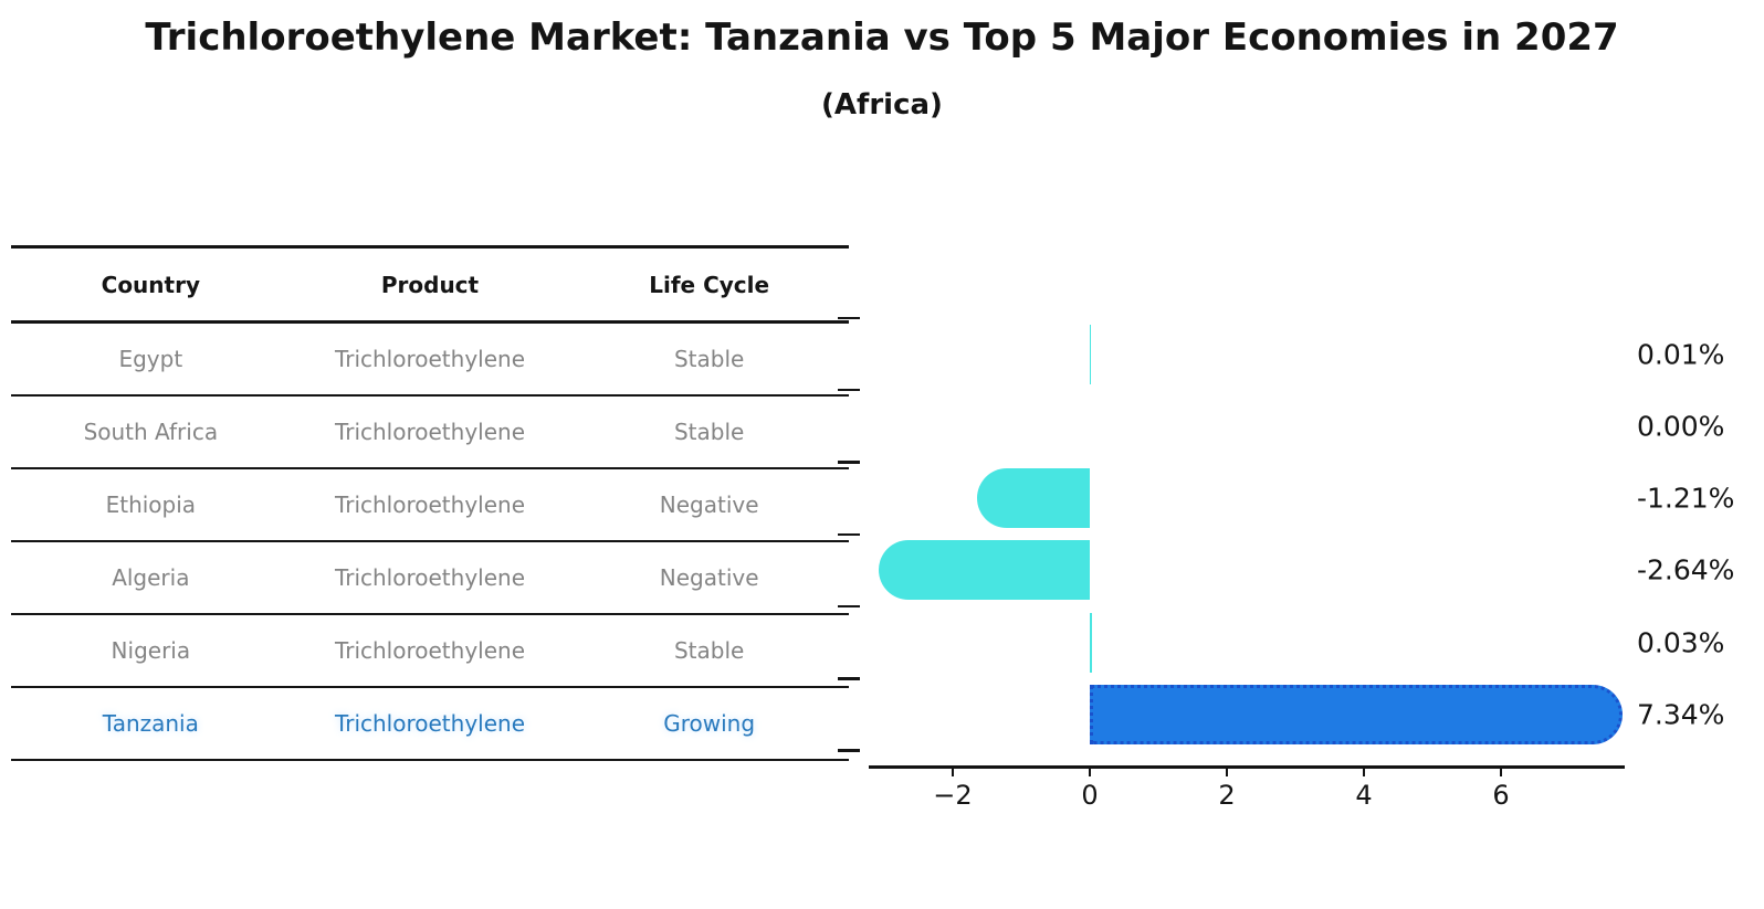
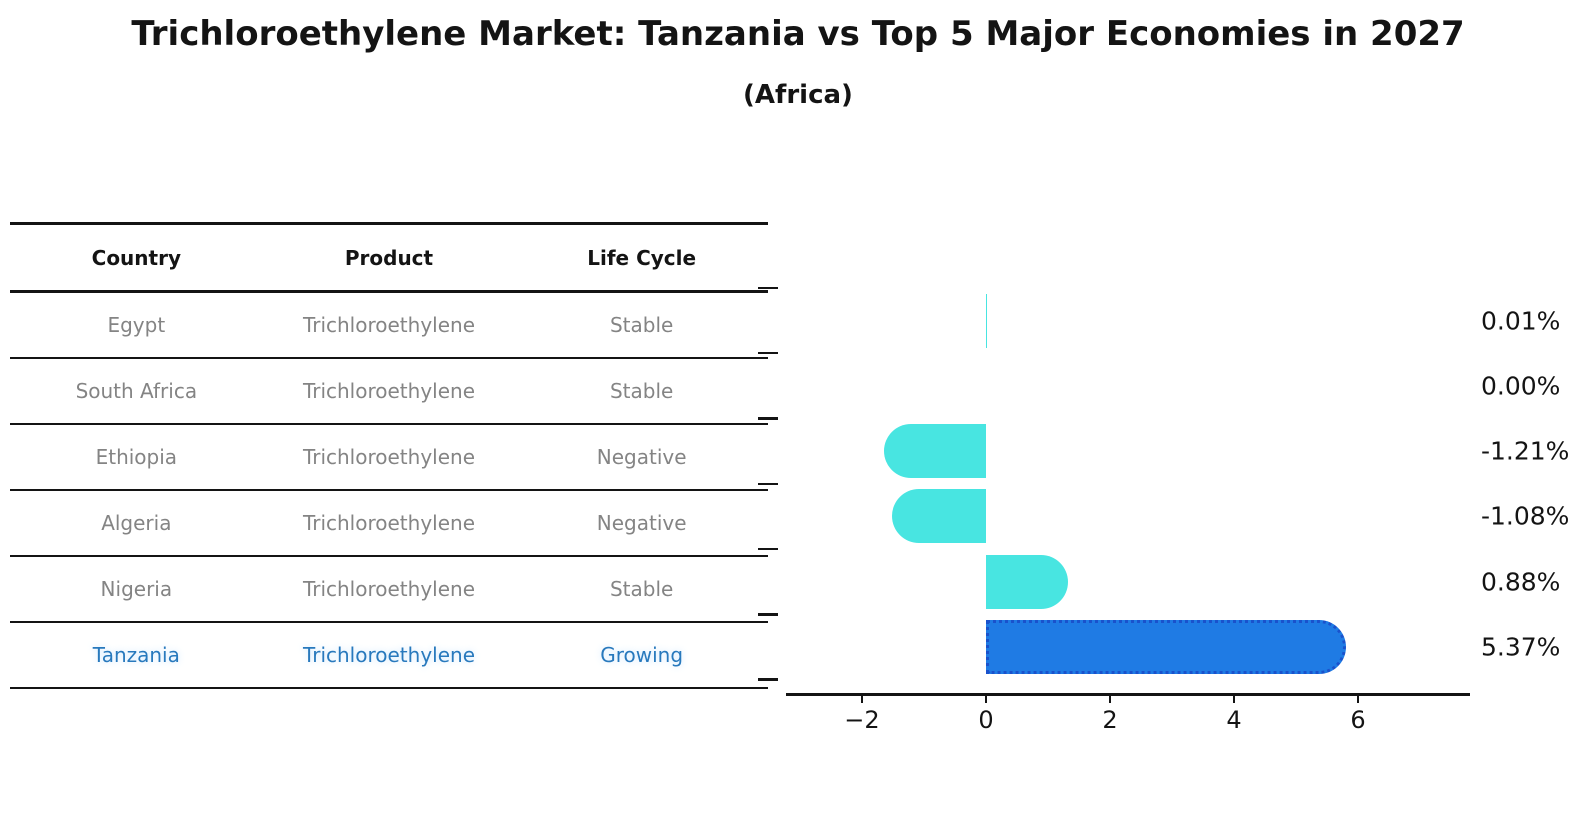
Algeria: -2.64% -> -1.08%
Nigeria: 0.03% -> 0.88%
Tanzania: 7.34% -> 5.37%
